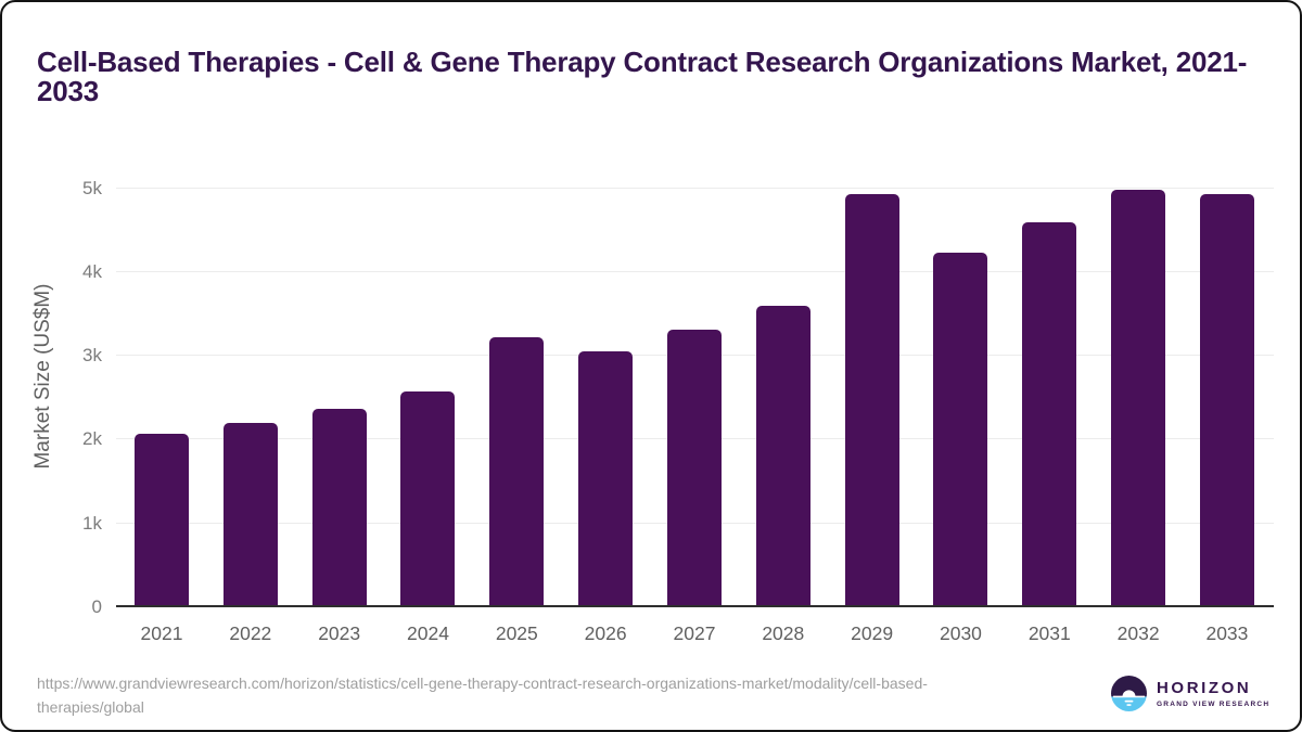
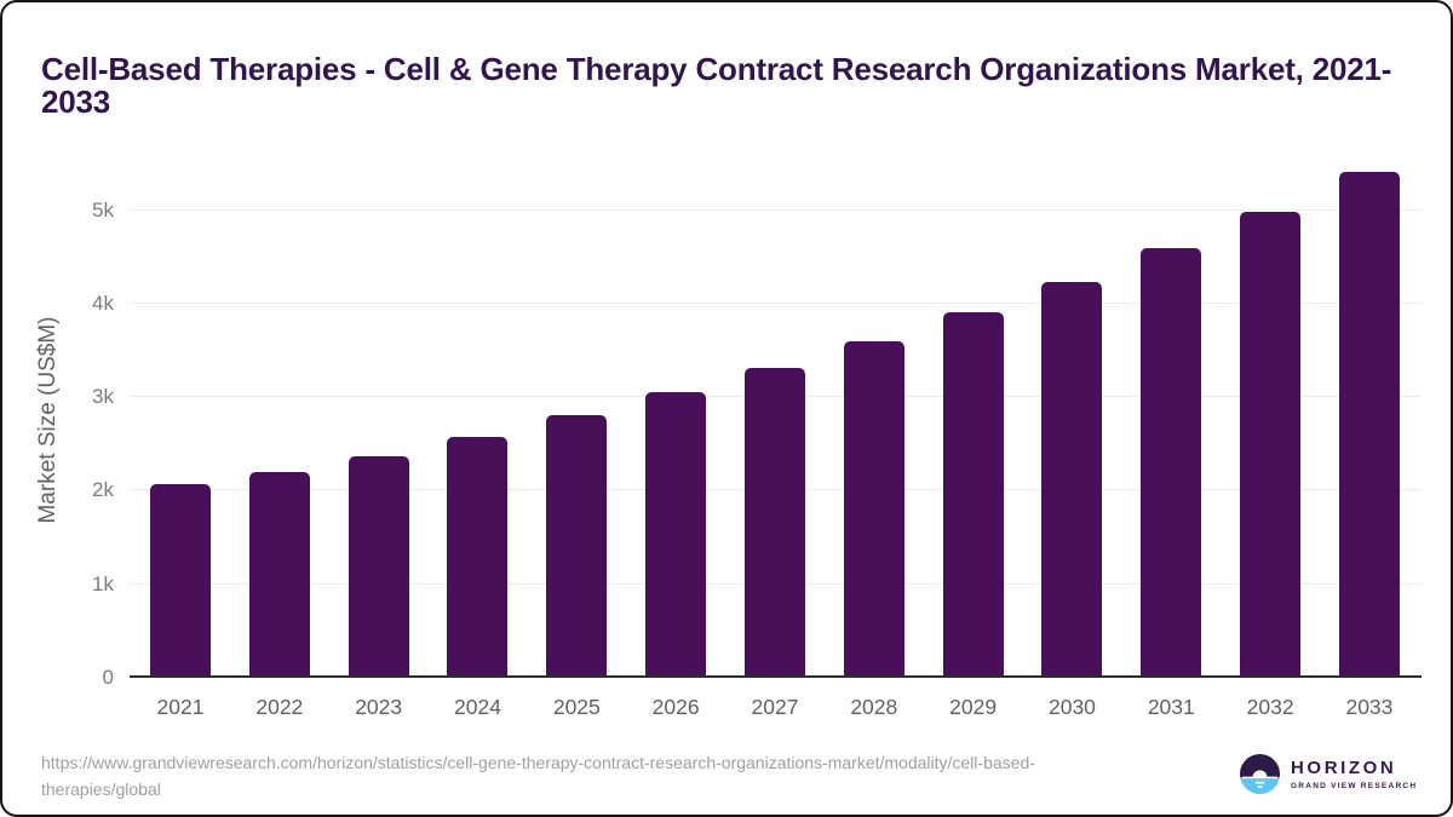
2025: 3.2k -> 2.8k
2029: 4.9k -> 3.9k
2033: 4.9k -> 5.4k
